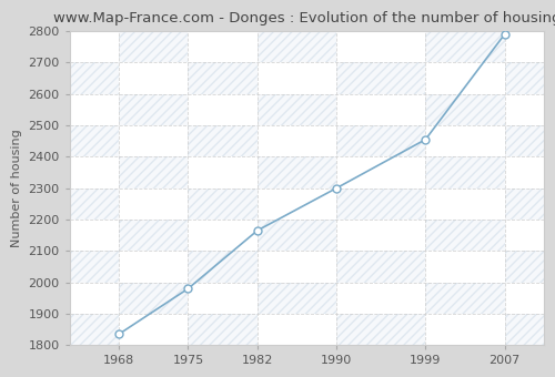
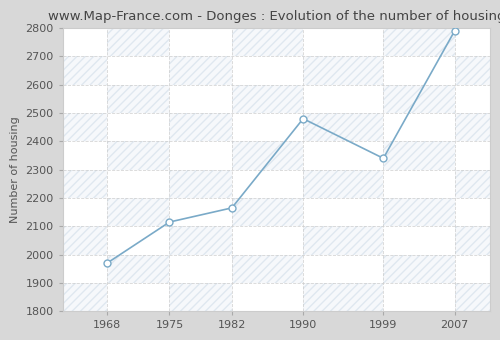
1968: 1835 -> 1970
1975: 1980 -> 2115
1990: 2300 -> 2480
1999: 2455 -> 2340
